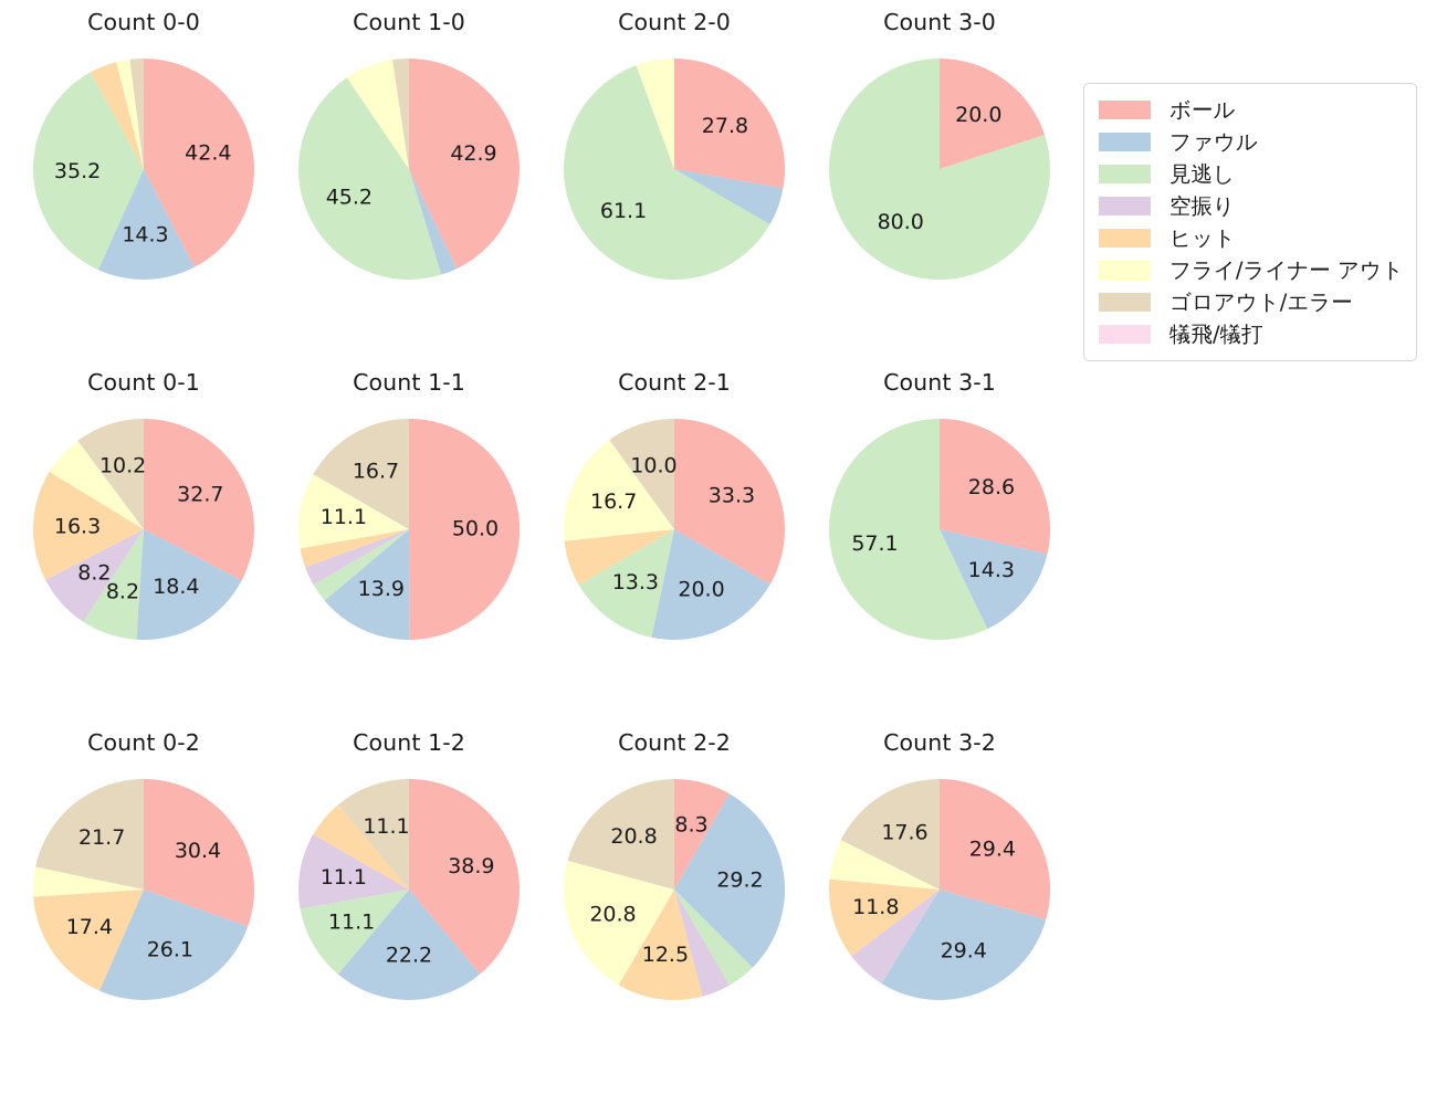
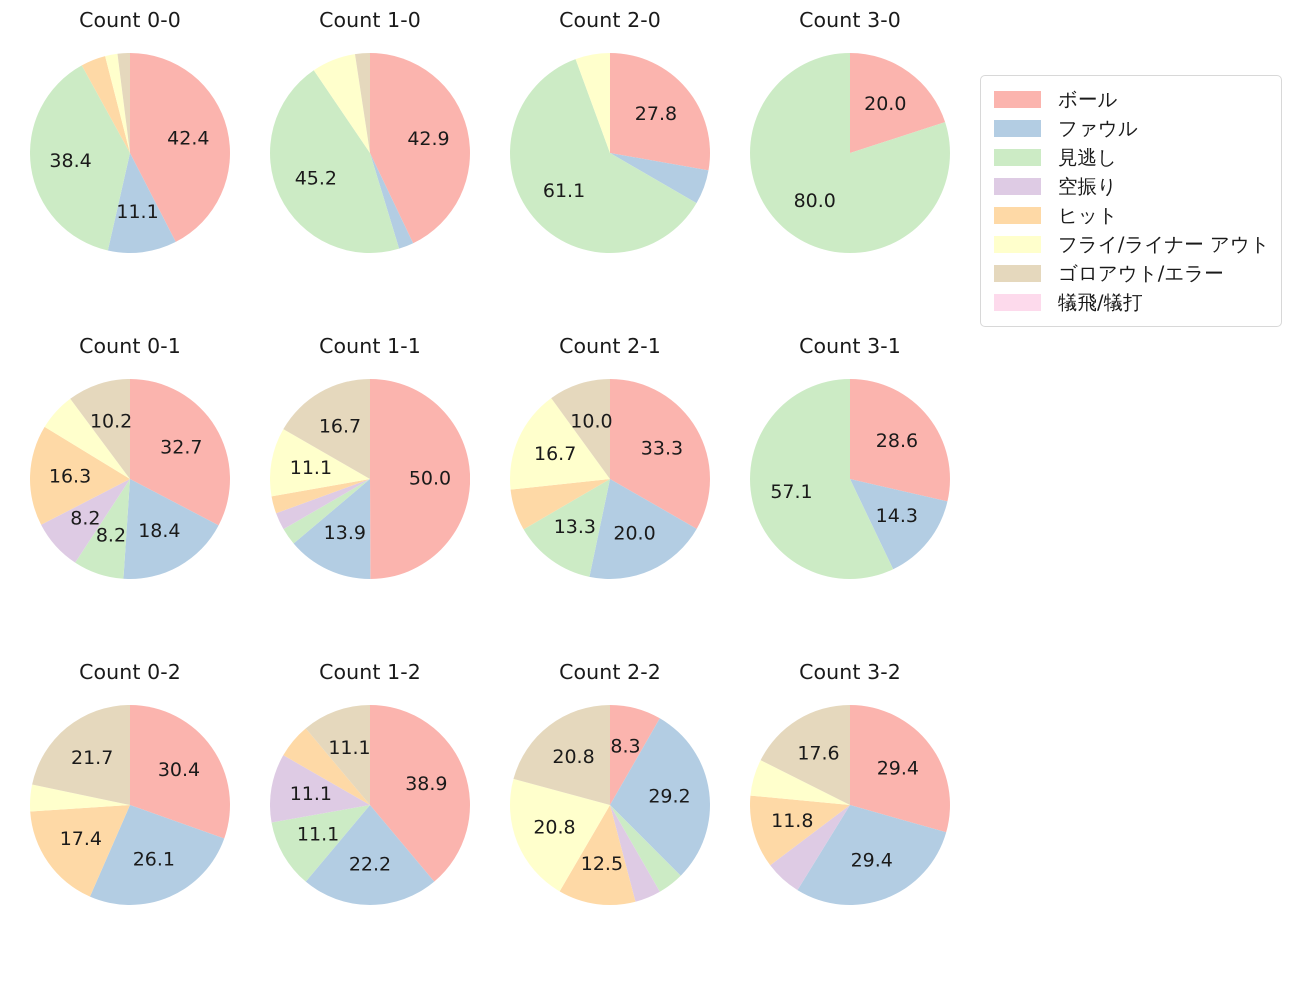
Count 0-0/ファウル: 14.3 -> 11.1
Count 0-0/見逃し: 35.2 -> 38.4
